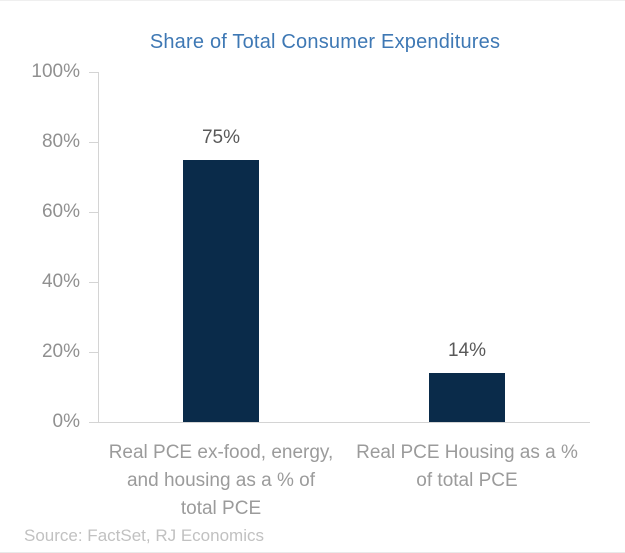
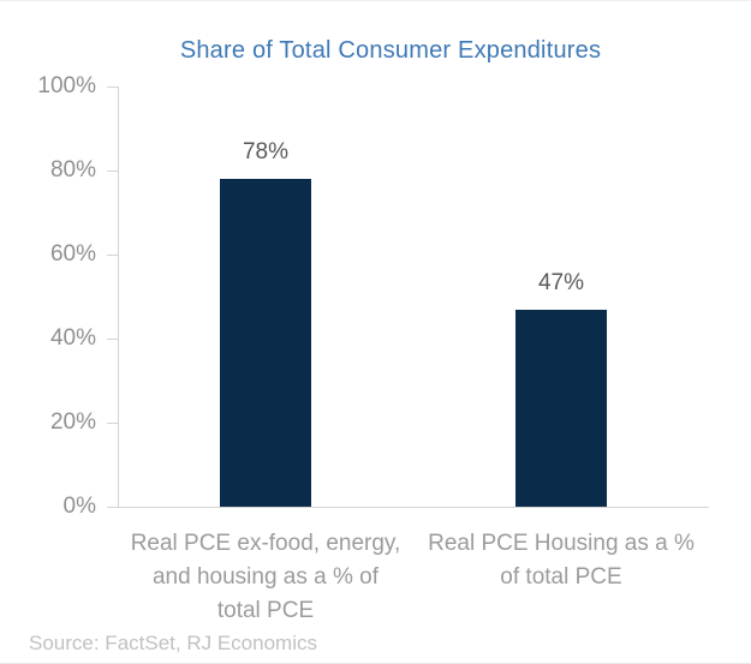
Real PCE ex-food, energy, and housing as a % of total PCE: 75% -> 78%
Real PCE Housing as a % of total PCE: 14% -> 47%
